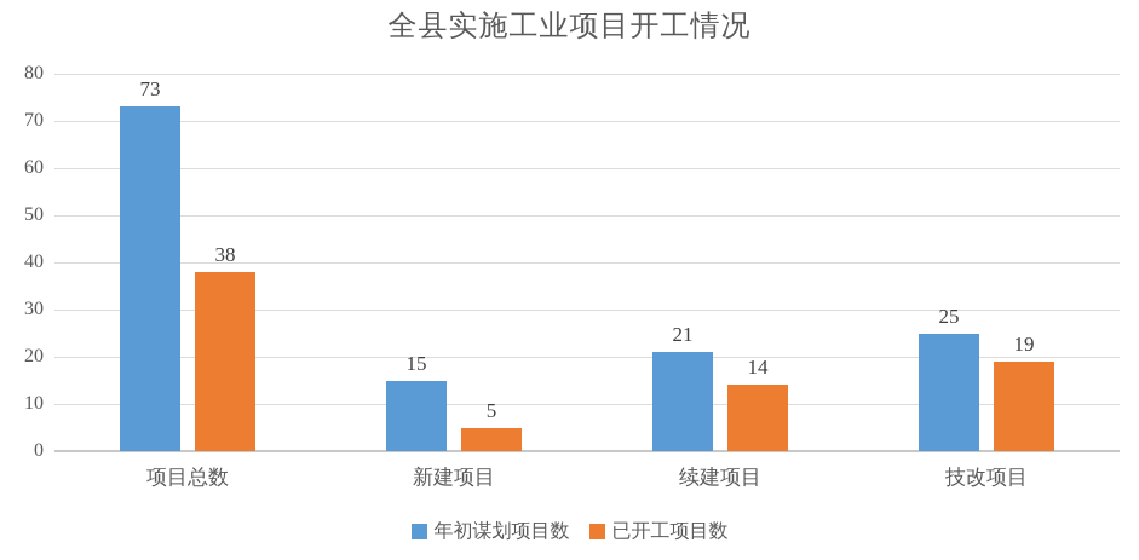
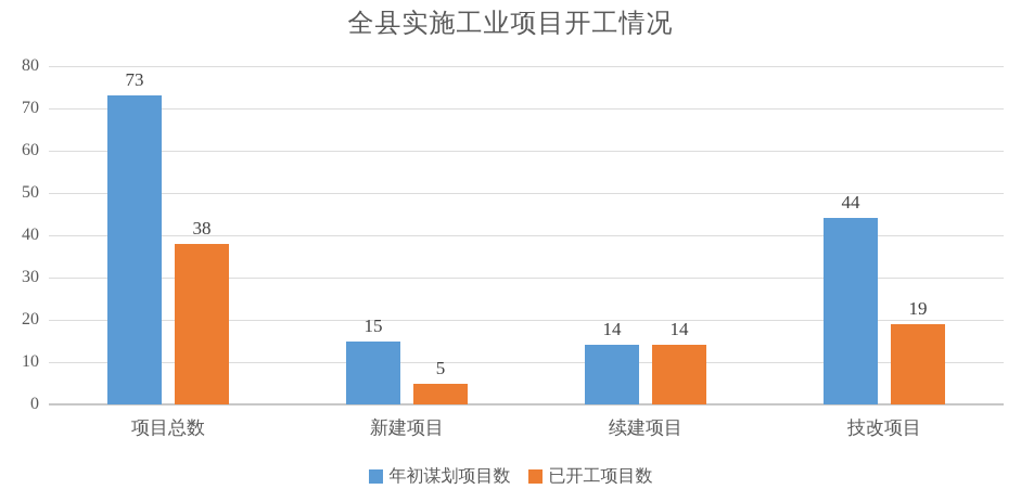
年初谋划项目数/续建项目: 21 -> 14
年初谋划项目数/技改项目: 25 -> 44
